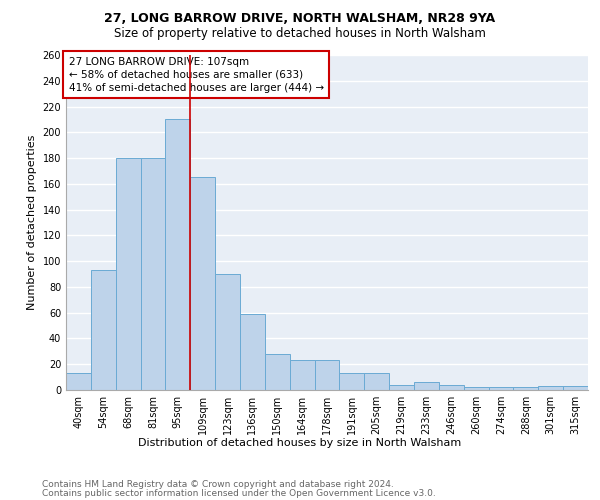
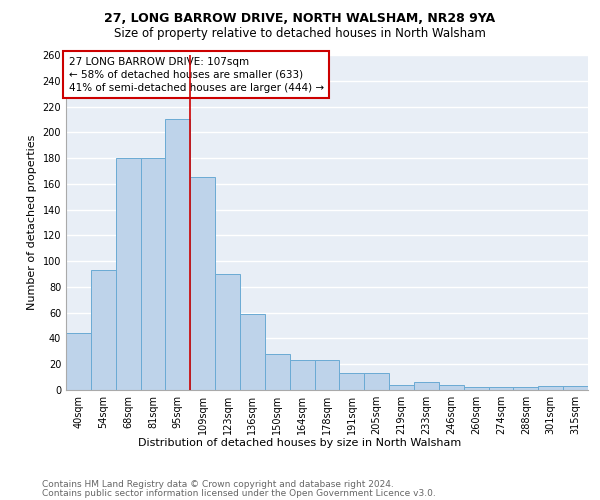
40sqm: 13 -> 44
